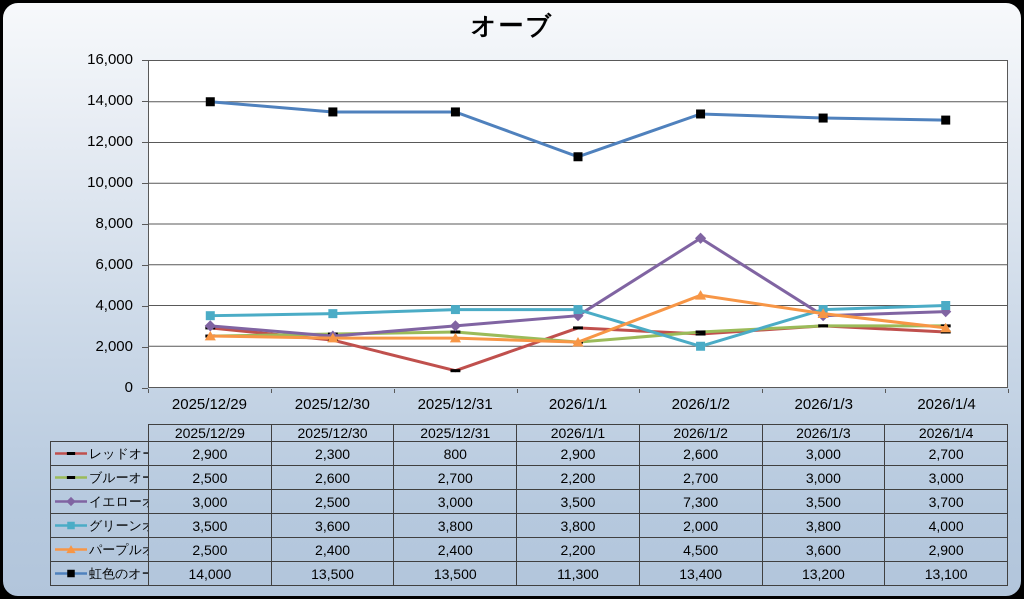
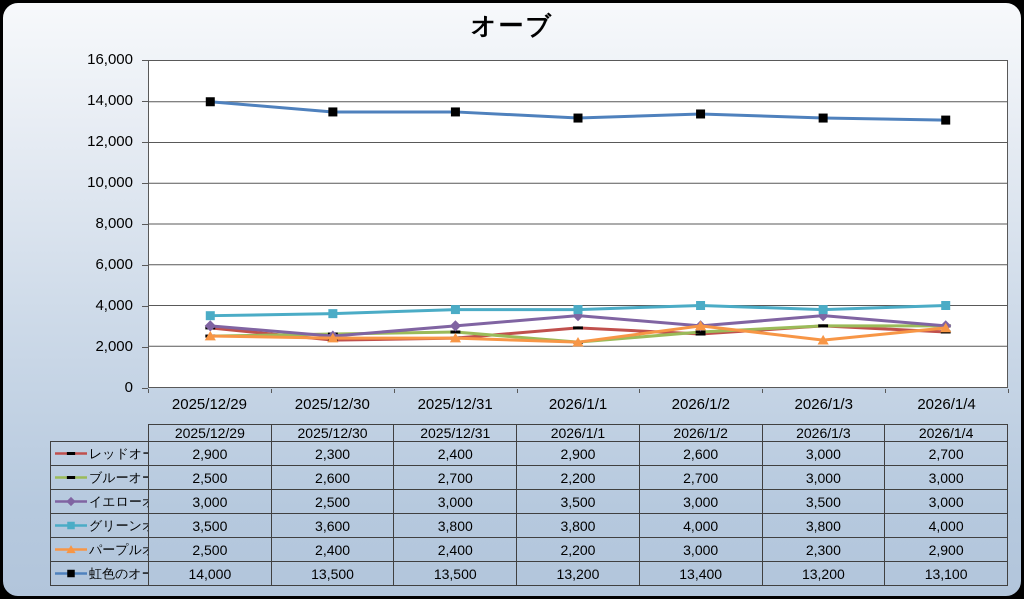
レッドオーブ/2025/12/31: 800 -> 2,400
虹色のオーブ/2026/1/1: 11,300 -> 13,200
イエローオーブ/2026/1/2: 7,300 -> 3,000
グリーンオーブ/2026/1/2: 2,000 -> 4,000
パープルオーブ/2026/1/2: 4,500 -> 3,000
パープルオーブ/2026/1/3: 3,600 -> 2,300
イエローオーブ/2026/1/4: 3,700 -> 3,000
